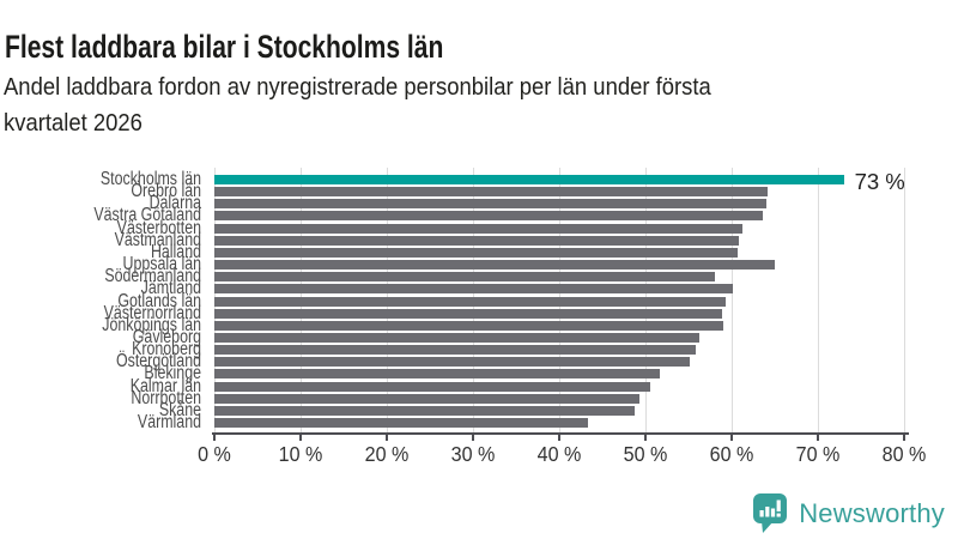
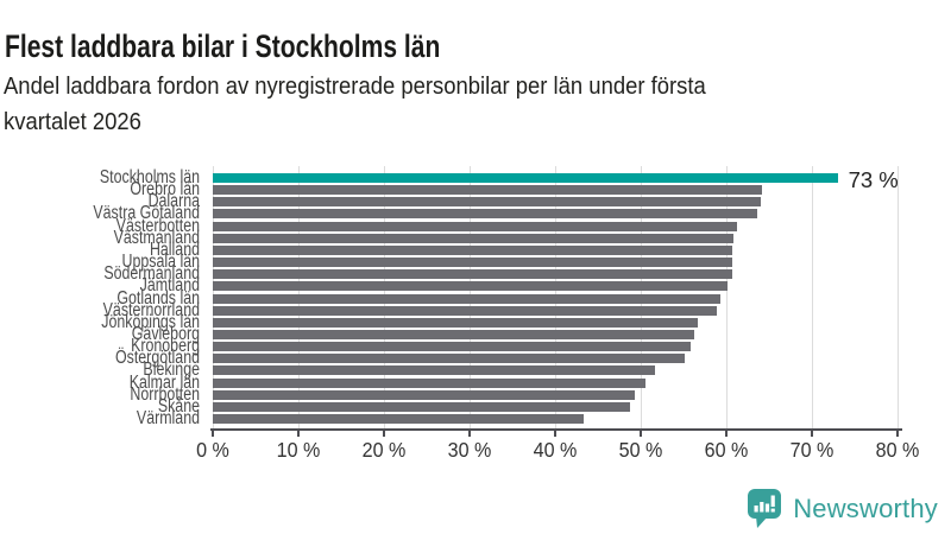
Uppsala län: 65% -> 61%
Södermanland: 58% -> 61%
Jönköpings län: 59% -> 57%
